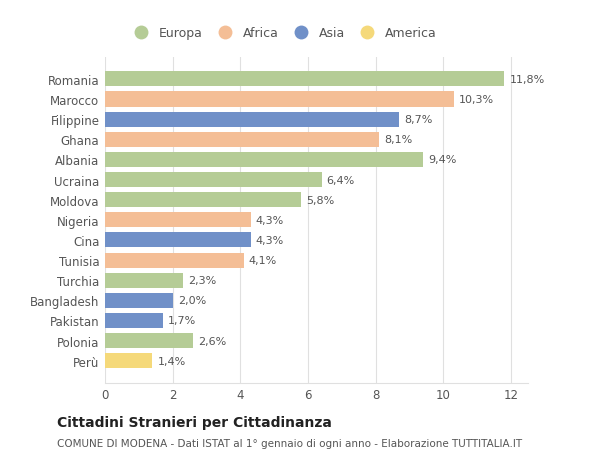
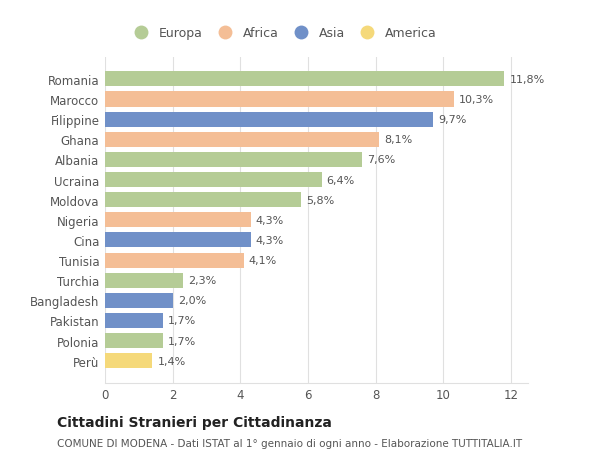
Filippine: 8,7% -> 9,7%
Albania: 9,4% -> 7,6%
Polonia: 2,6% -> 1,7%
